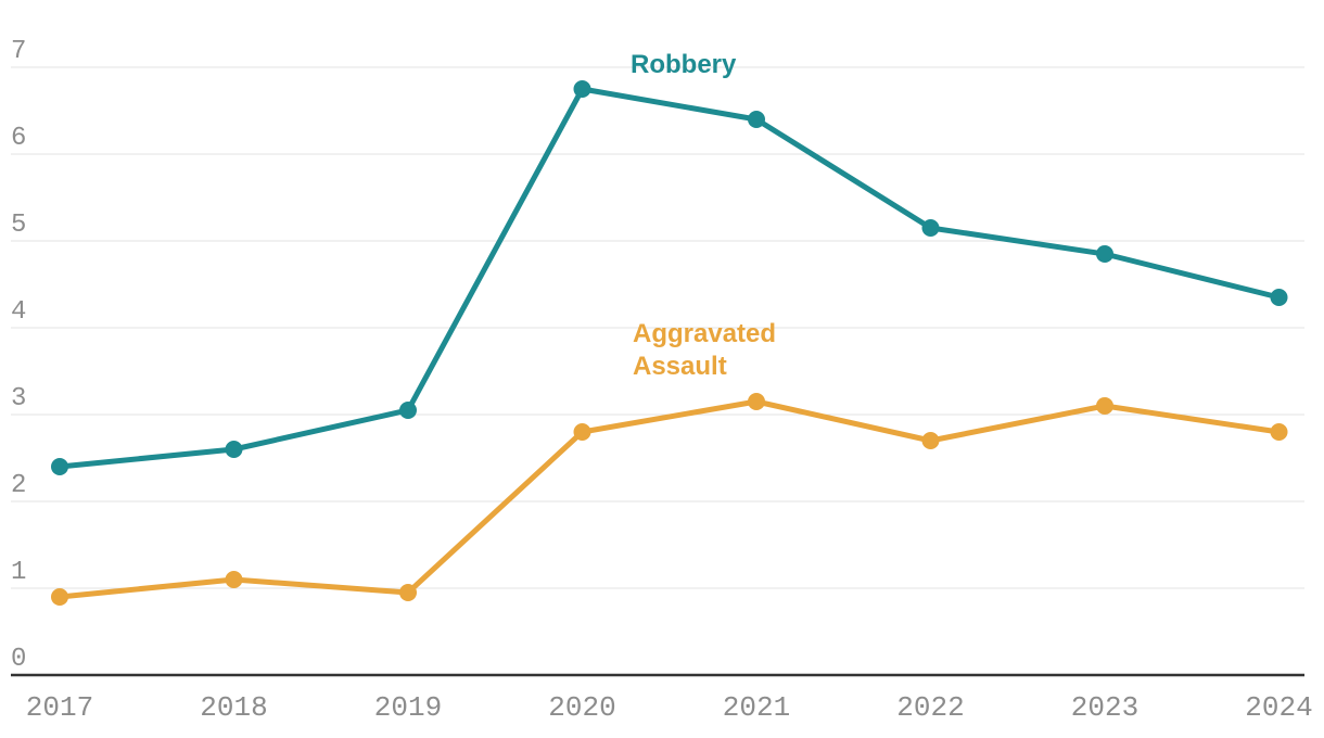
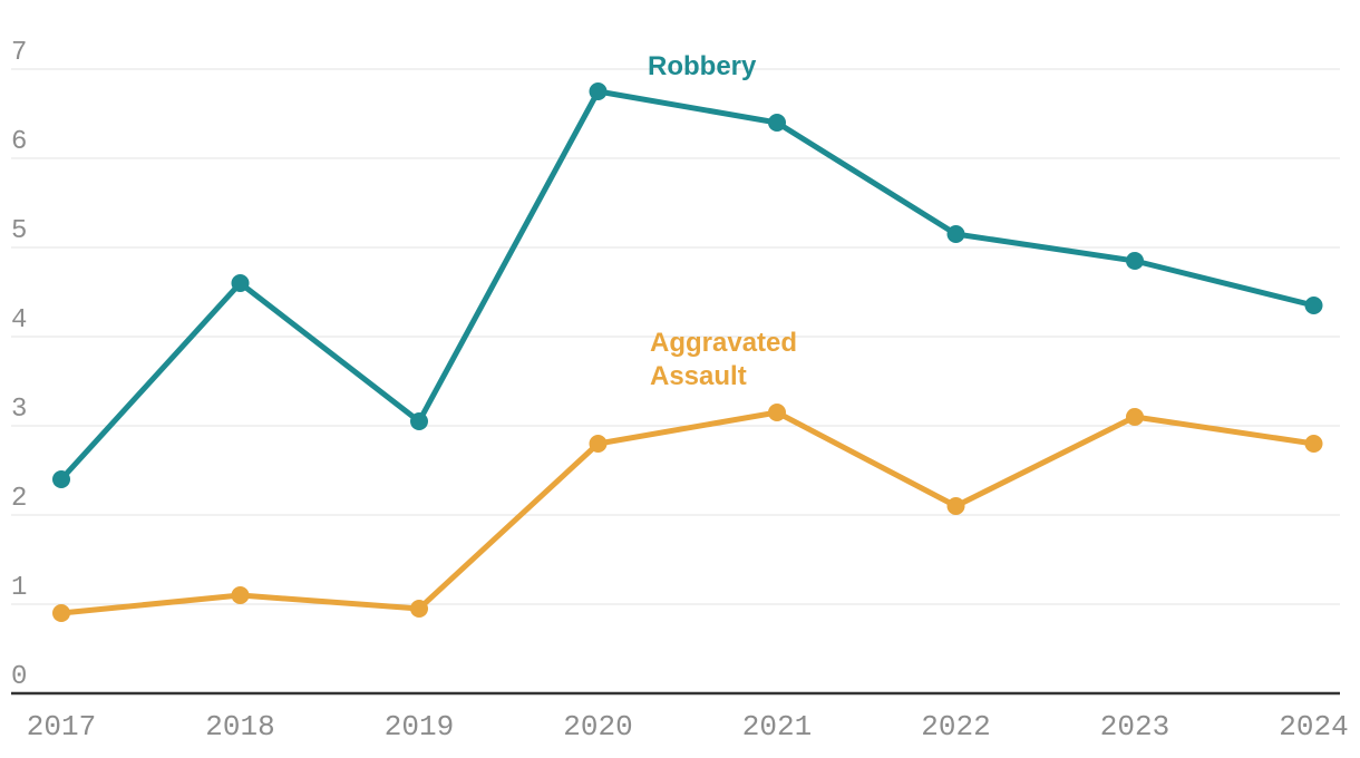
Robbery/2018: 2.6 -> 4.6
Aggravated Assault/2022: 2.7 -> 2.1
